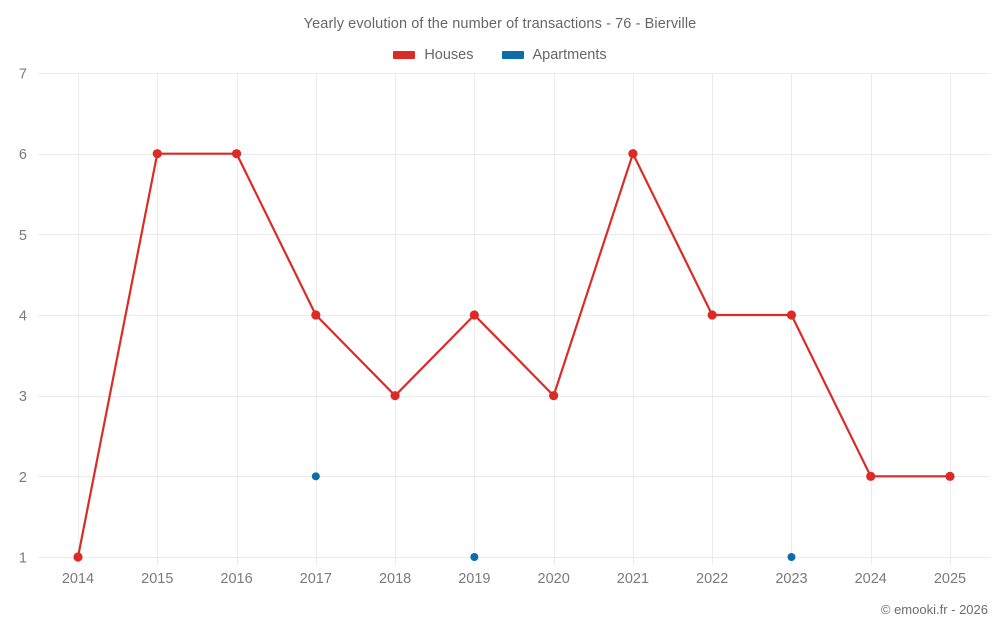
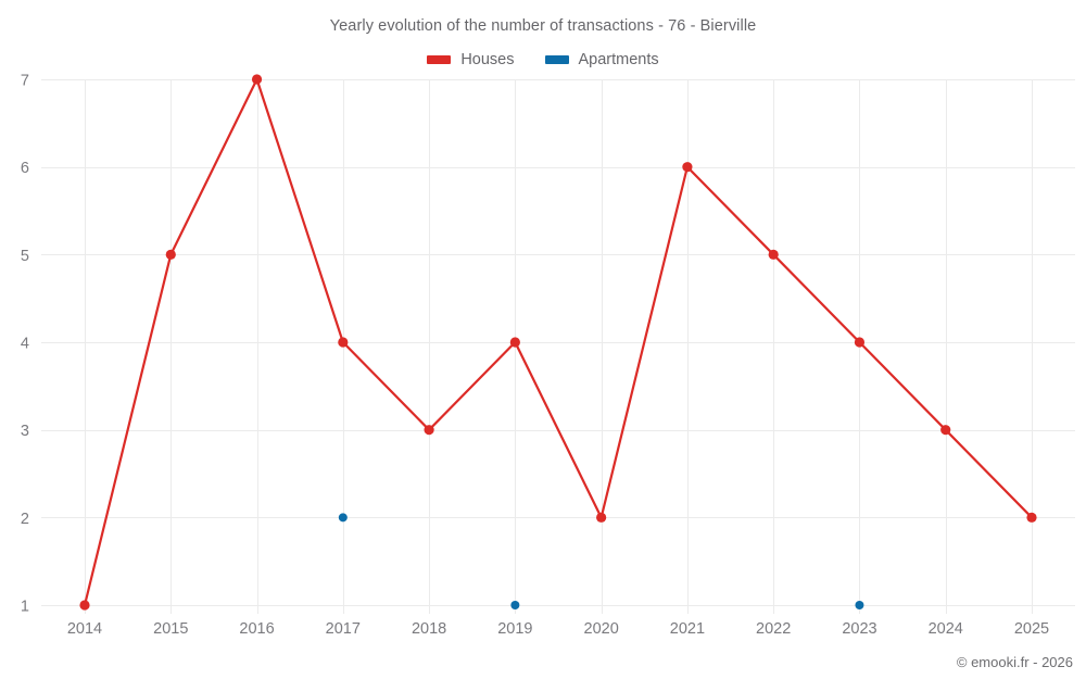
Houses/2015: 6 -> 5
Houses/2016: 6 -> 7
Houses/2020: 3 -> 2
Houses/2022: 4 -> 5
Houses/2024: 2 -> 3
